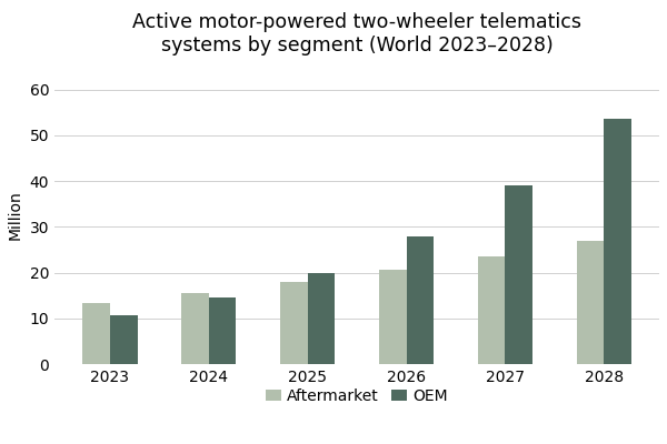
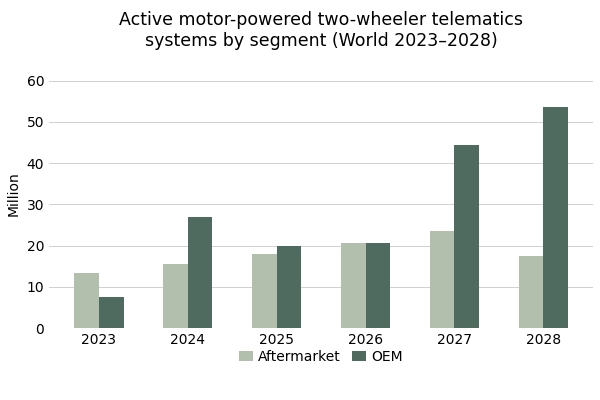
OEM/2023: 10.7 -> 7.5
OEM/2024: 14.5 -> 27.0
OEM/2026: 27.8 -> 20.5
OEM/2027: 39.0 -> 44.5
Aftermarket/2028: 27.0 -> 17.5
